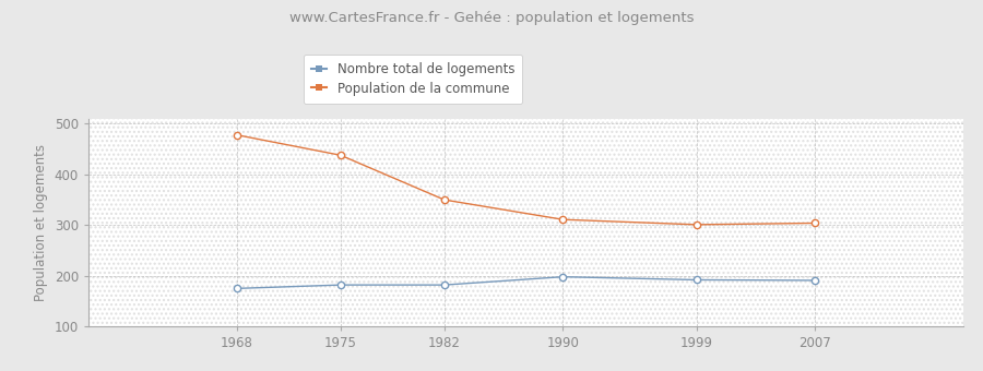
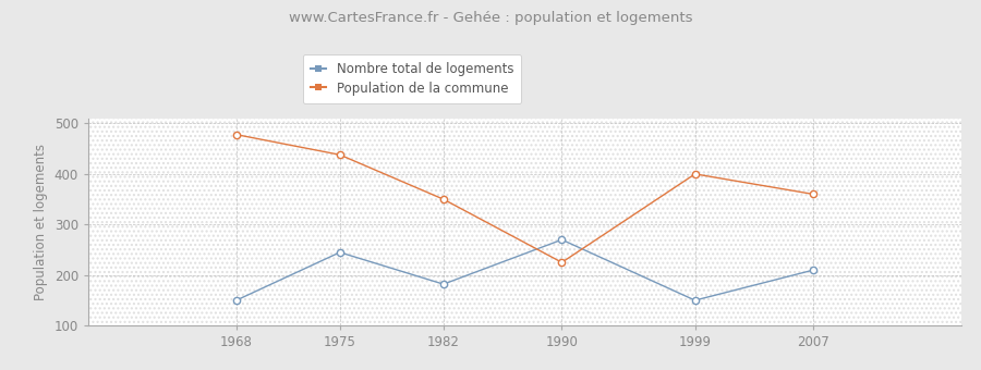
Nombre total de logements/1968: 175 -> 150
Nombre total de logements/1975: 182 -> 245
Nombre total de logements/1990: 198 -> 270
Population de la commune/1990: 311 -> 225
Nombre total de logements/1999: 192 -> 150
Population de la commune/1999: 301 -> 400
Nombre total de logements/2007: 191 -> 210
Population de la commune/2007: 304 -> 360
